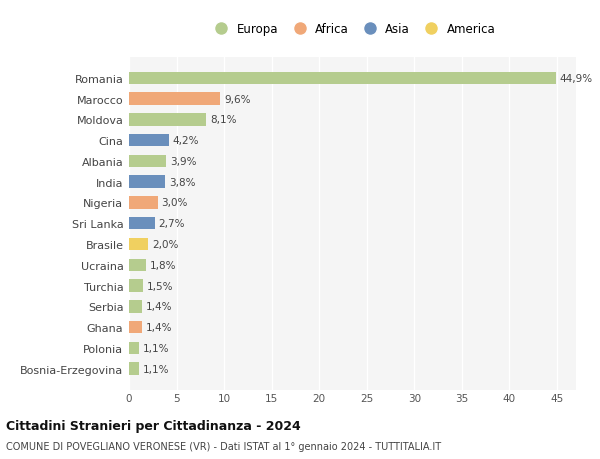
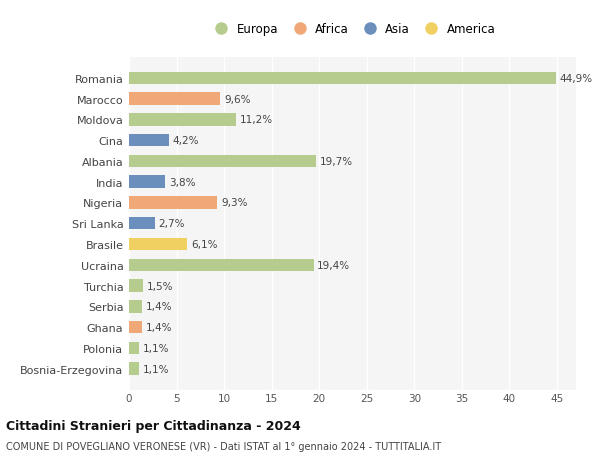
Moldova: 8,1% -> 11,2%
Albania: 3,9% -> 19,7%
Nigeria: 3,0% -> 9,3%
Brasile: 2,0% -> 6,1%
Ucraina: 1,8% -> 19,4%
